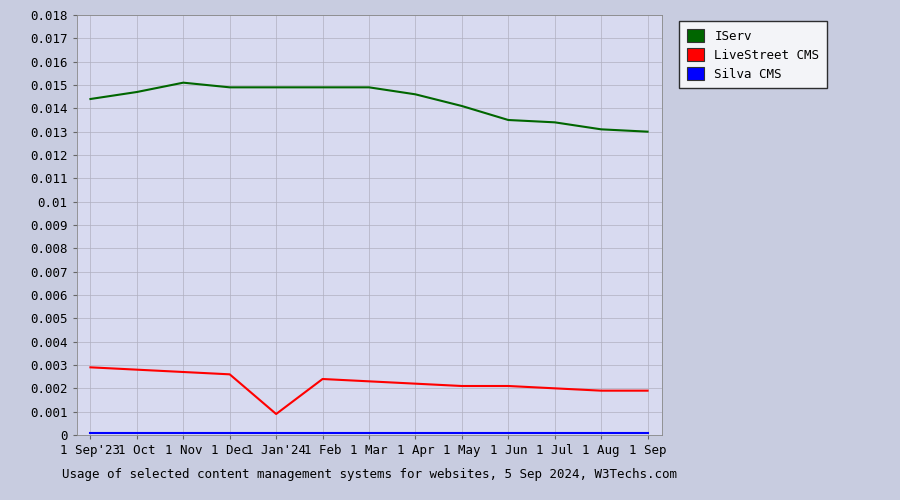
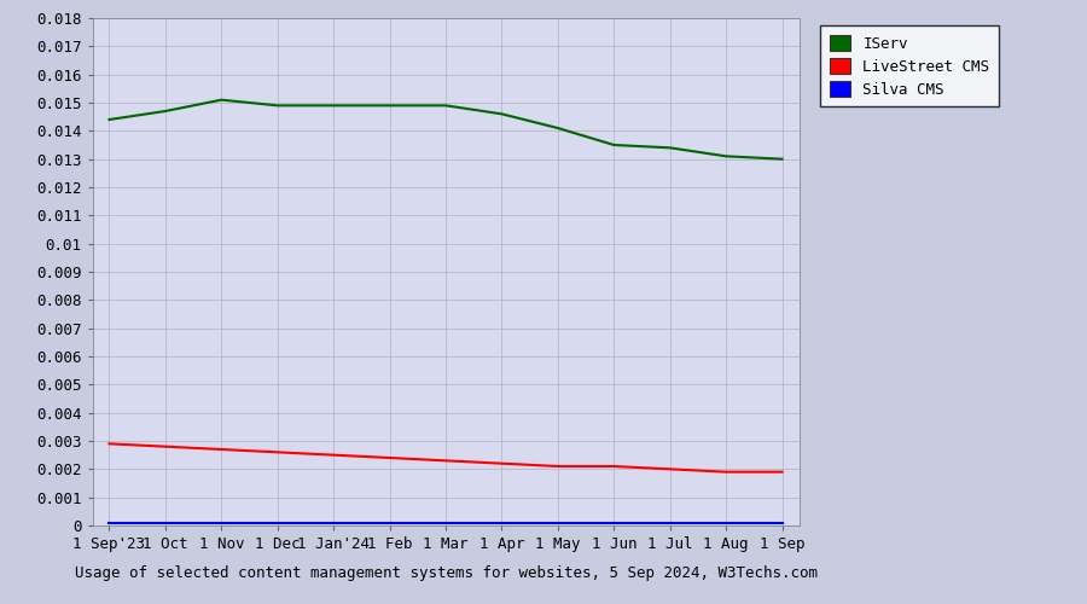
LiveStreet CMS/1 Jan'24: 0.0009 -> 0.0025
